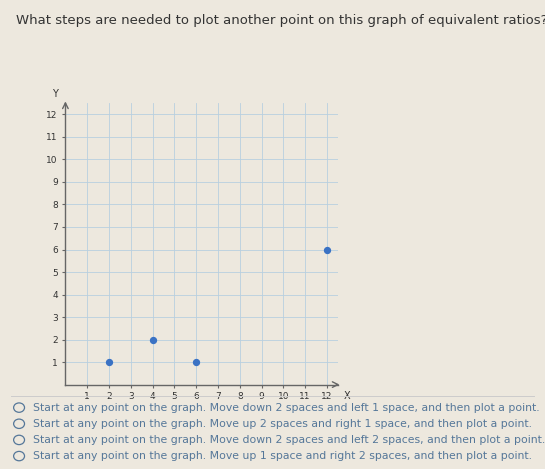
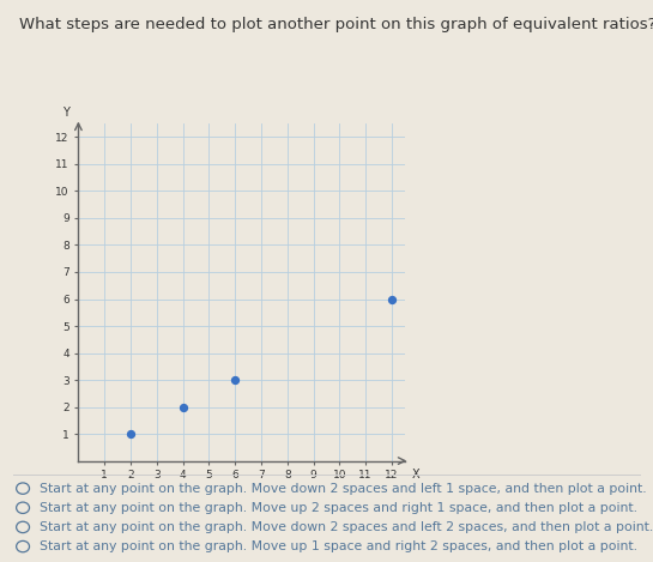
6: 1 -> 3
